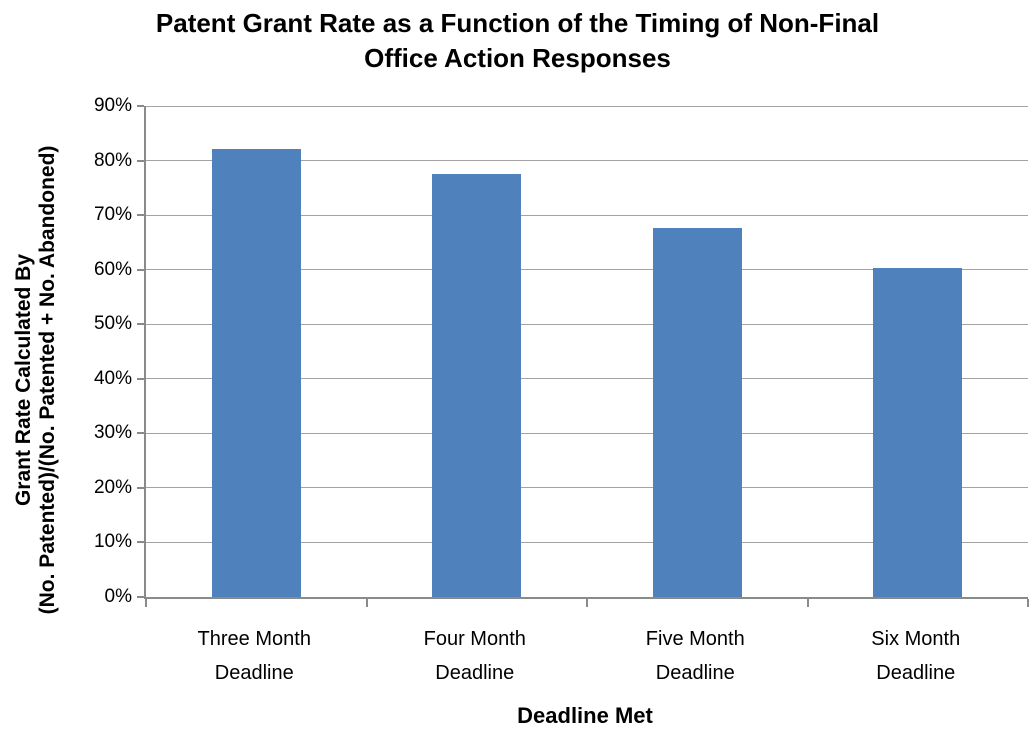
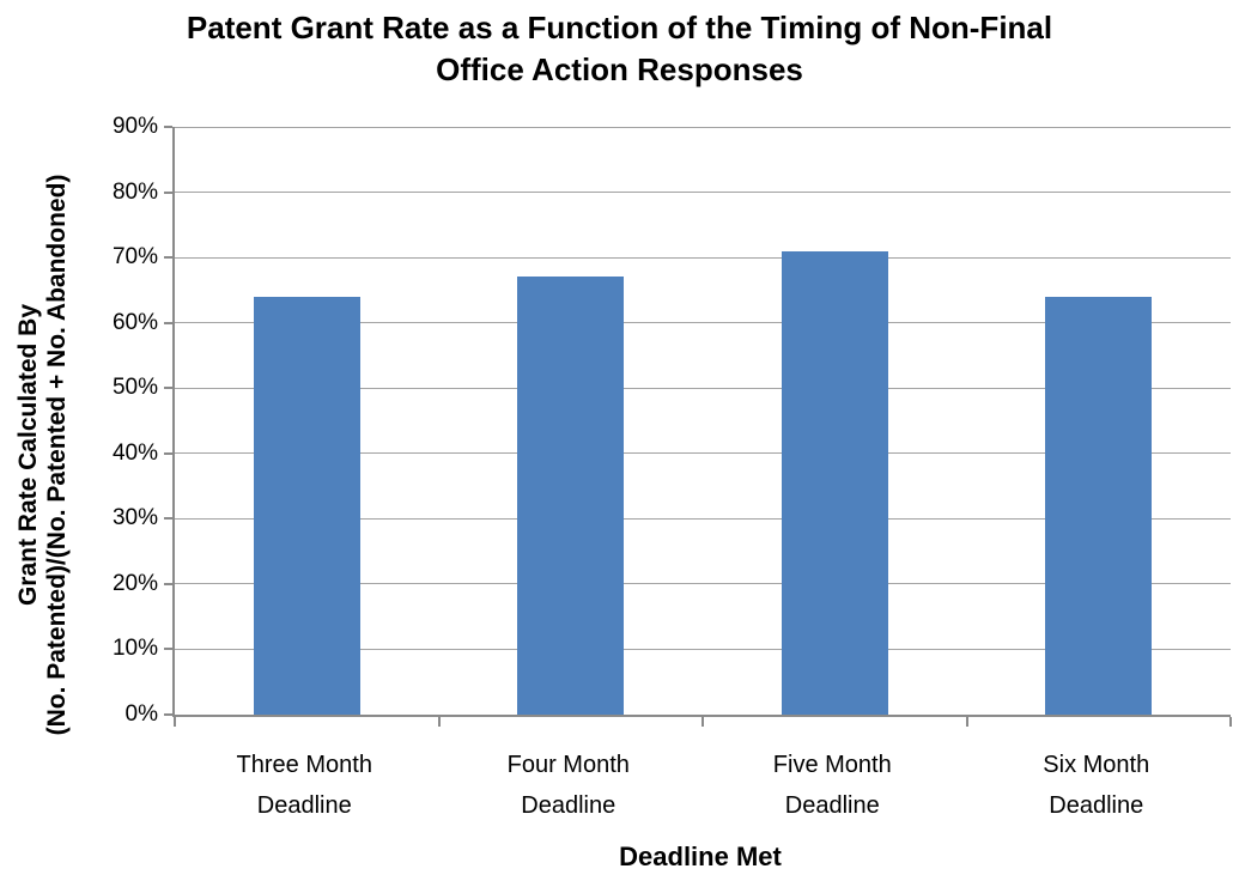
Three Month Deadline: 82% -> 64%
Four Month Deadline: 78% -> 67%
Five Month Deadline: 68% -> 71%
Six Month Deadline: 60% -> 64%
